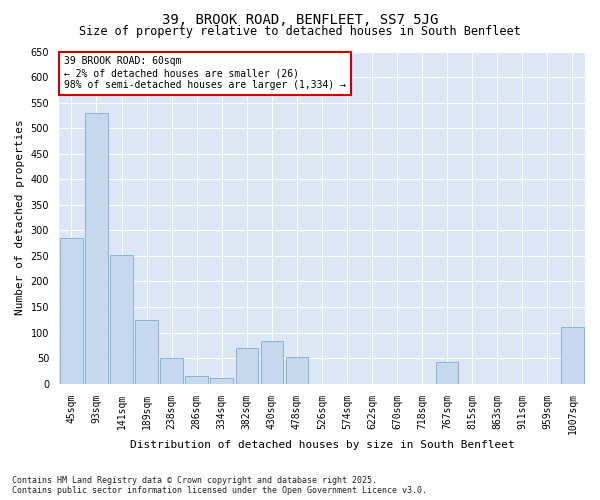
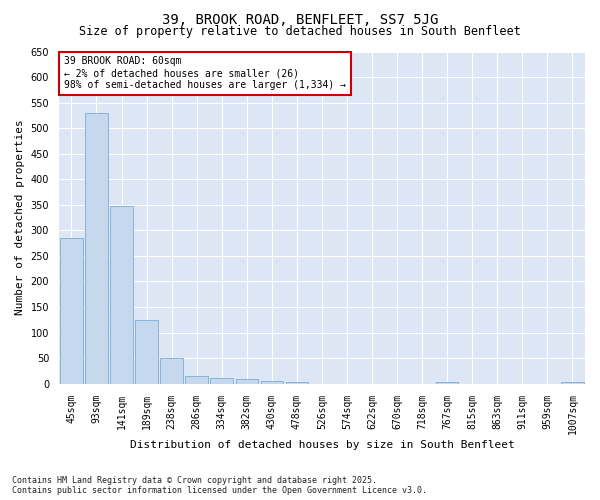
141sqm: 252 -> 348
382sqm: 70 -> 9
430sqm: 84 -> 5
478sqm: 52 -> 4
767sqm: 42 -> 4
1007sqm: 110 -> 4
